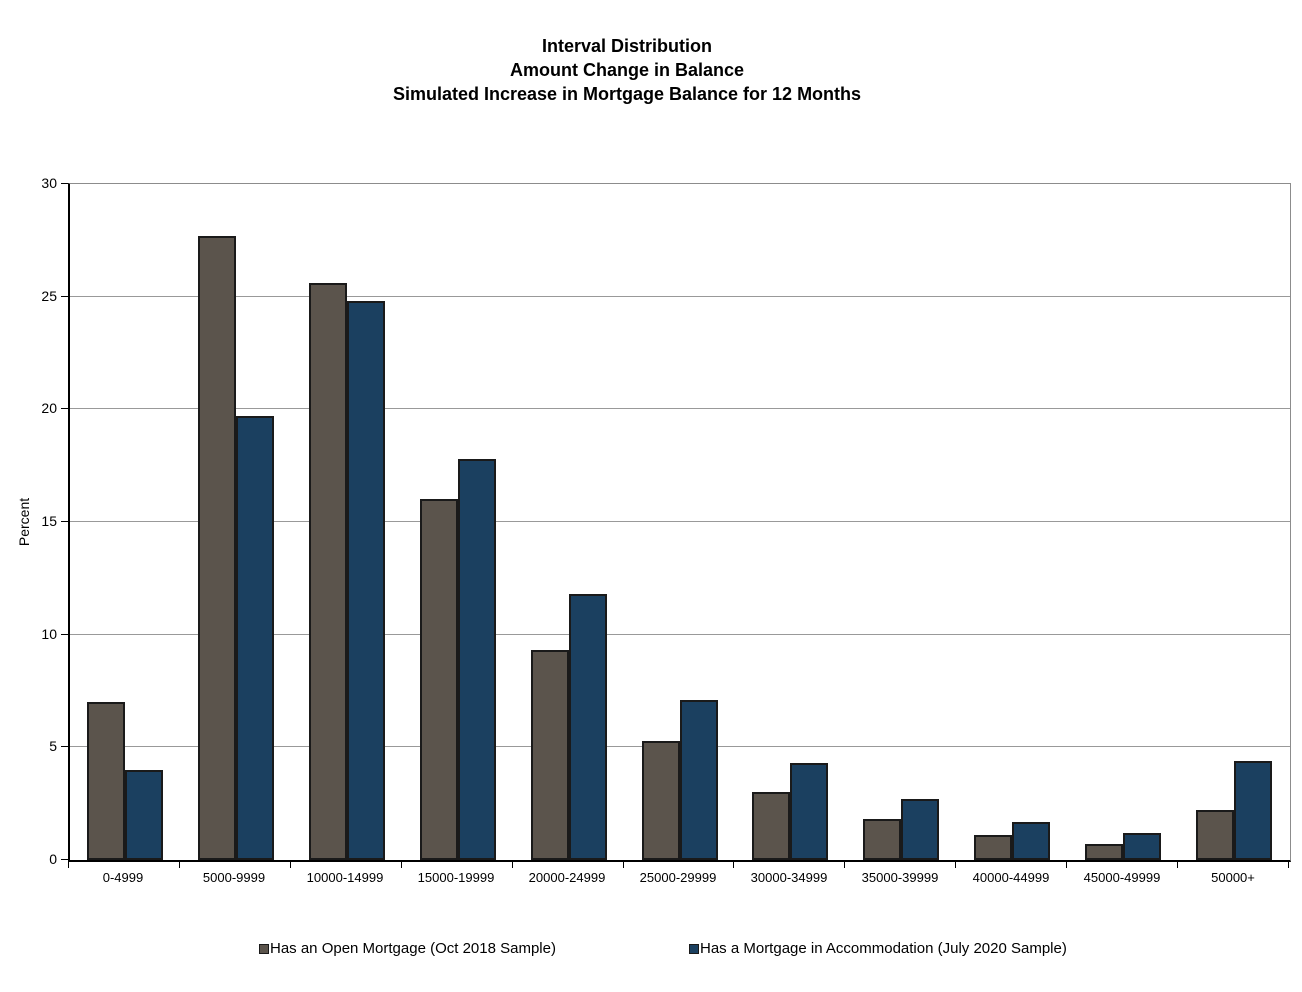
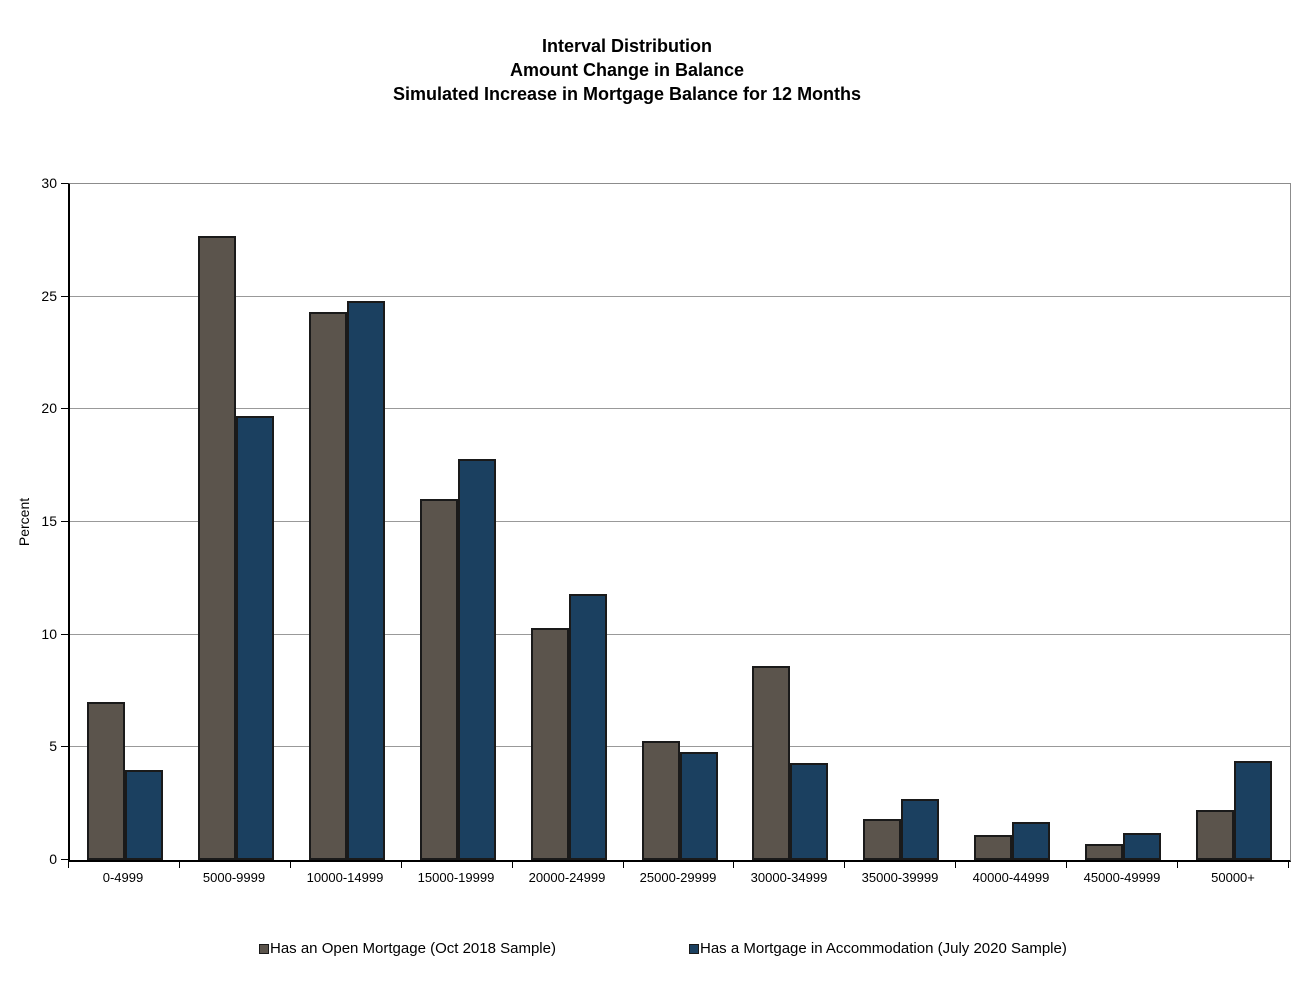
Has an Open Mortgage (Oct 2018 Sample)/10000-14999: 25.6 -> 24.3
Has an Open Mortgage (Oct 2018 Sample)/20000-24999: 9.3 -> 10.3
Has a Mortgage in Accommodation (July 2020 Sample)/25000-29999: 7.1 -> 4.8
Has an Open Mortgage (Oct 2018 Sample)/30000-34999: 3.0 -> 8.6
